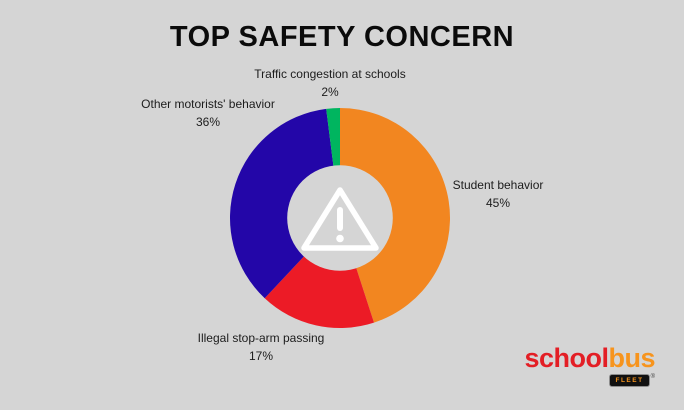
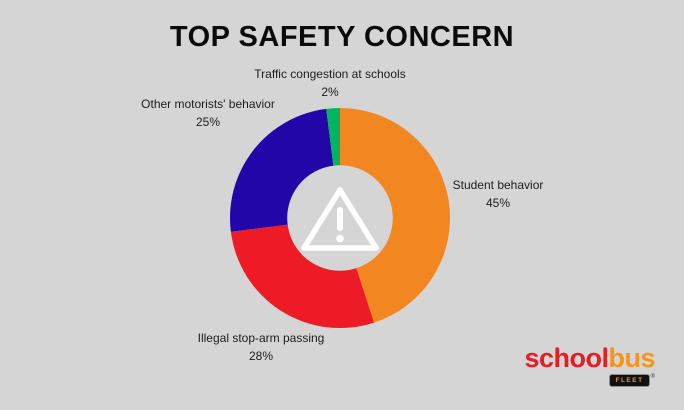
Illegal stop-arm passing: 17% -> 28%
Other motorists' behavior: 36% -> 25%
